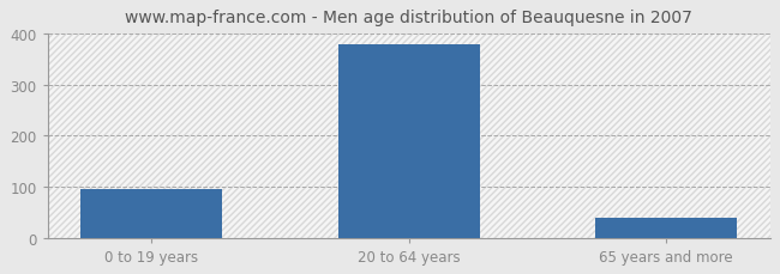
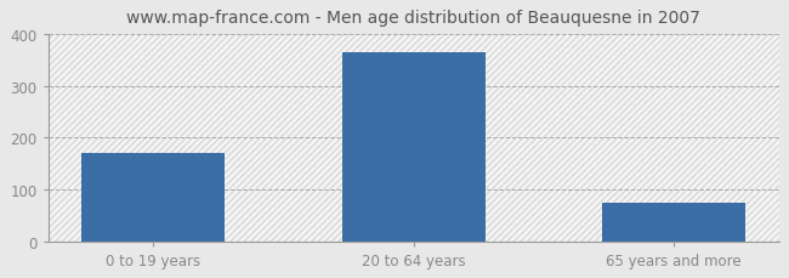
0 to 19 years: 95 -> 170
20 to 64 years: 380 -> 365
65 years and more: 40 -> 75
